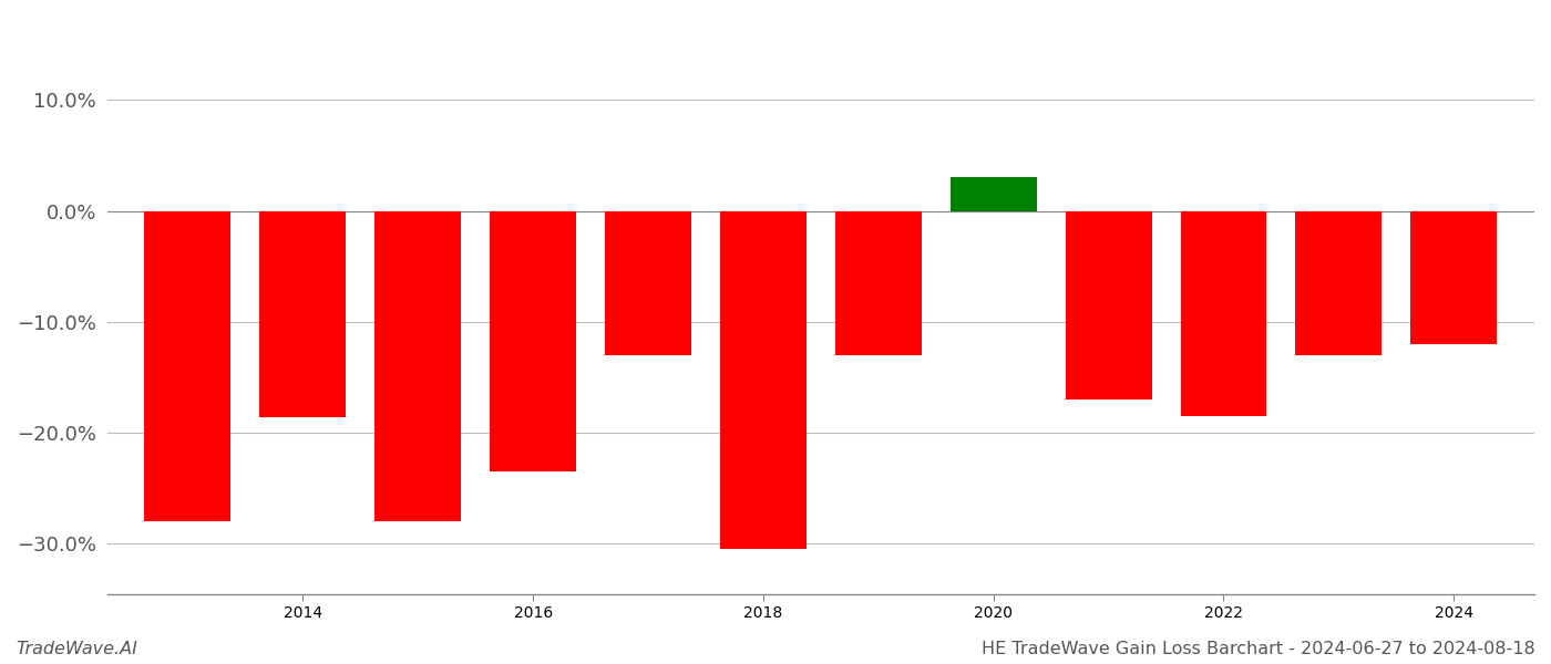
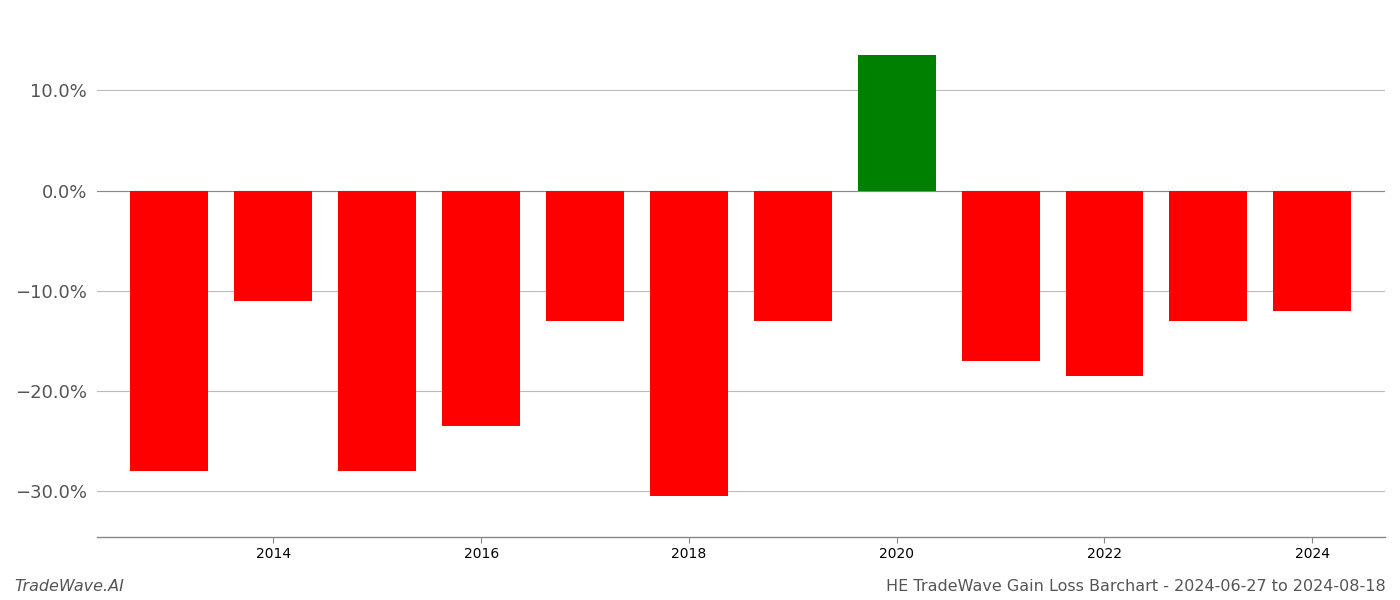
2014: -18.6% -> -11.0%
2020: 3.0% -> 13.5%
